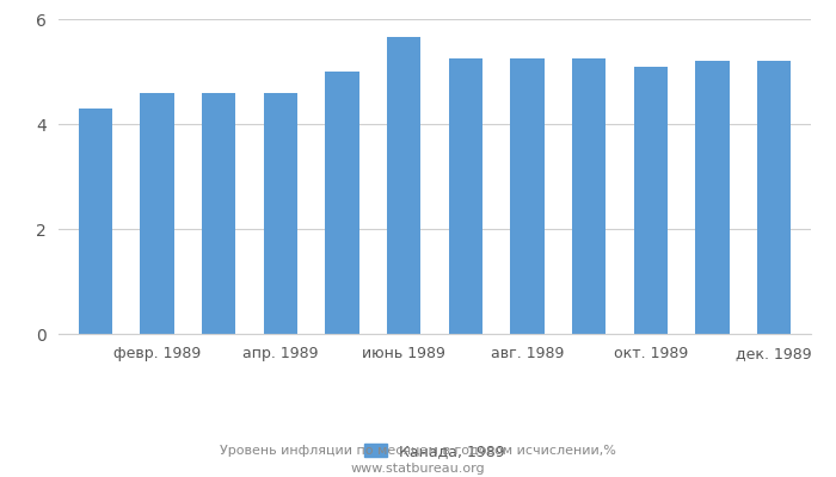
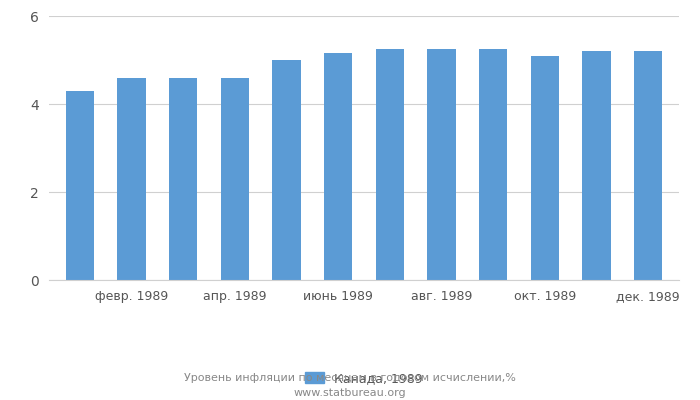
июнь 1989: 5.65 -> 5.15
